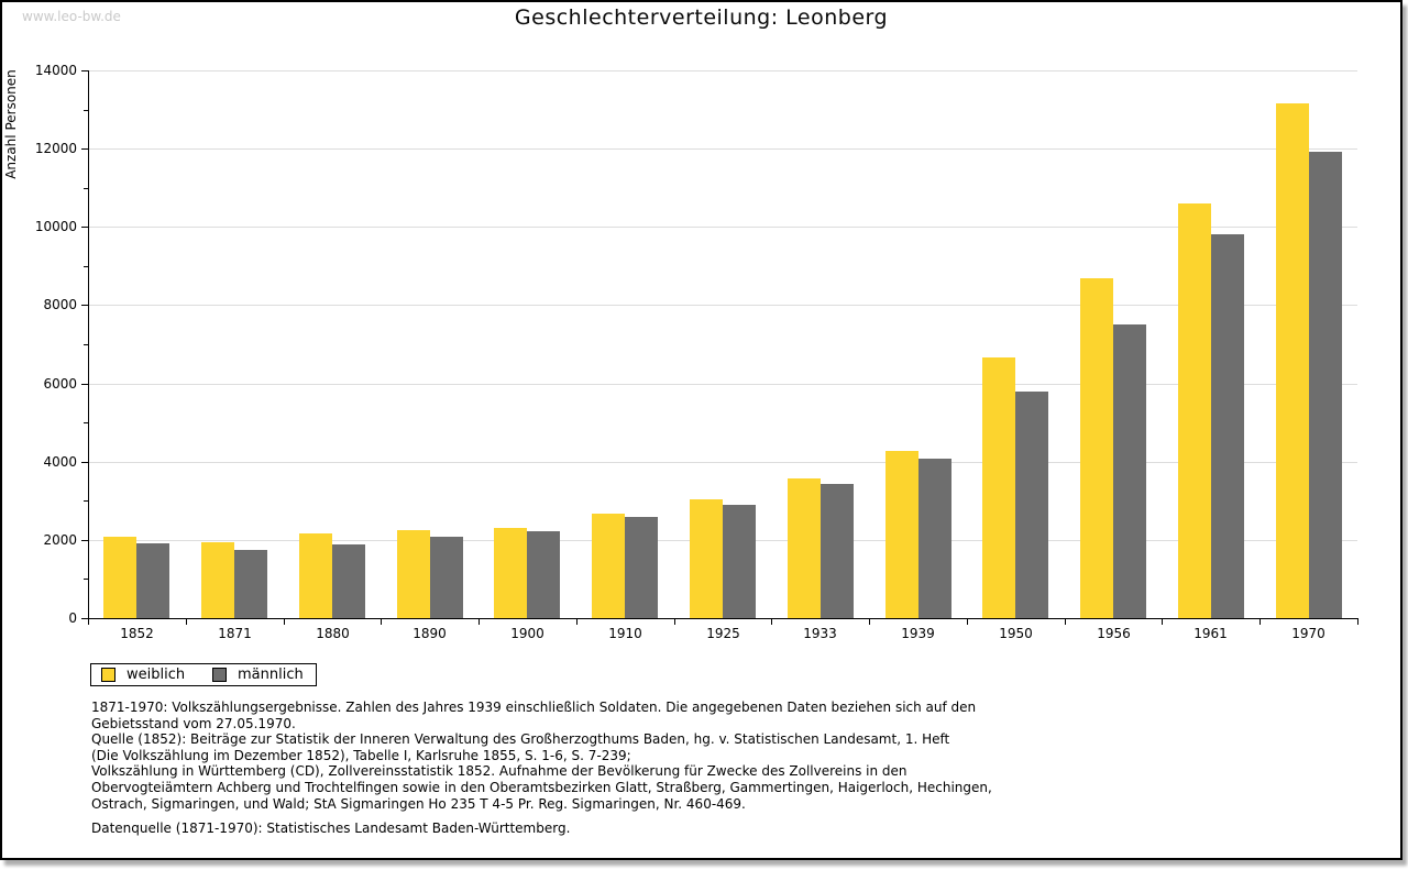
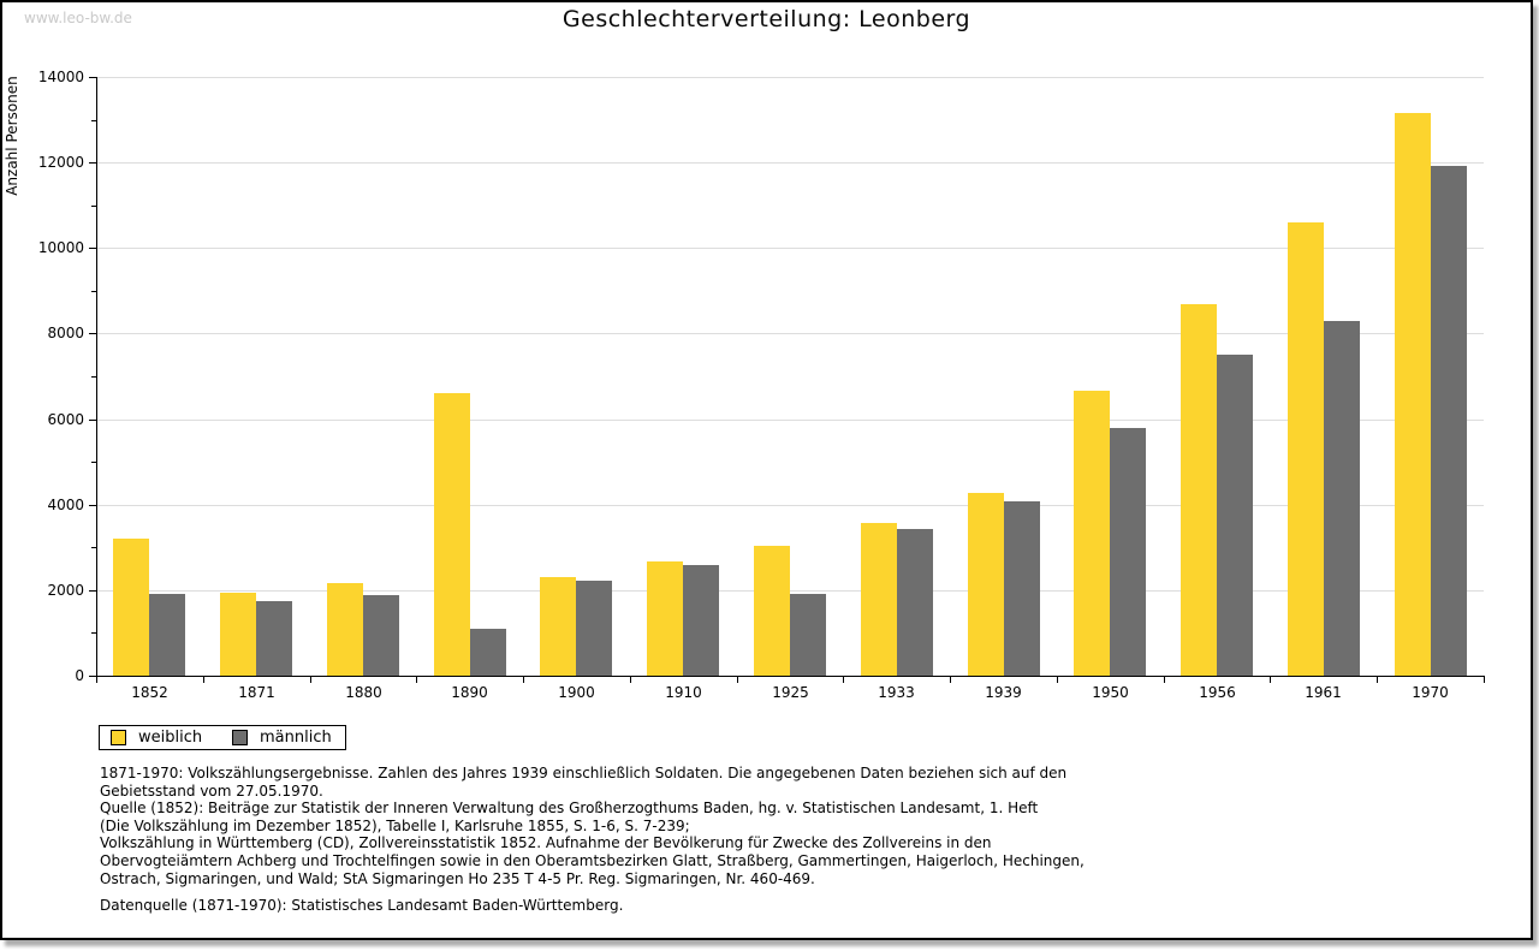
weiblich/1852: 2100 -> 3200
weiblich/1890: 2200 -> 6600
männlich/1890: 2100 -> 1100
männlich/1925: 2900 -> 1900
männlich/1961: 9800 -> 8300
